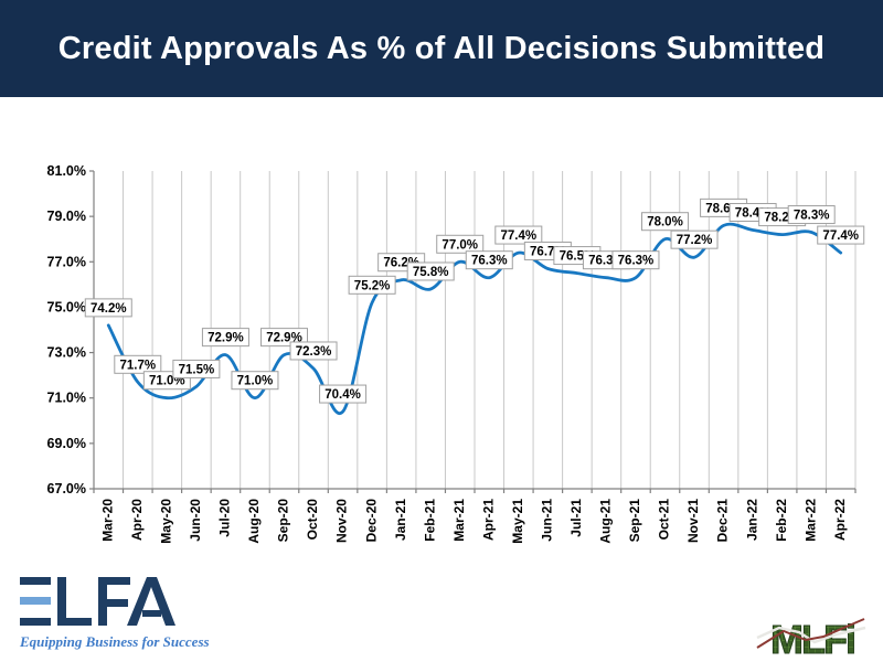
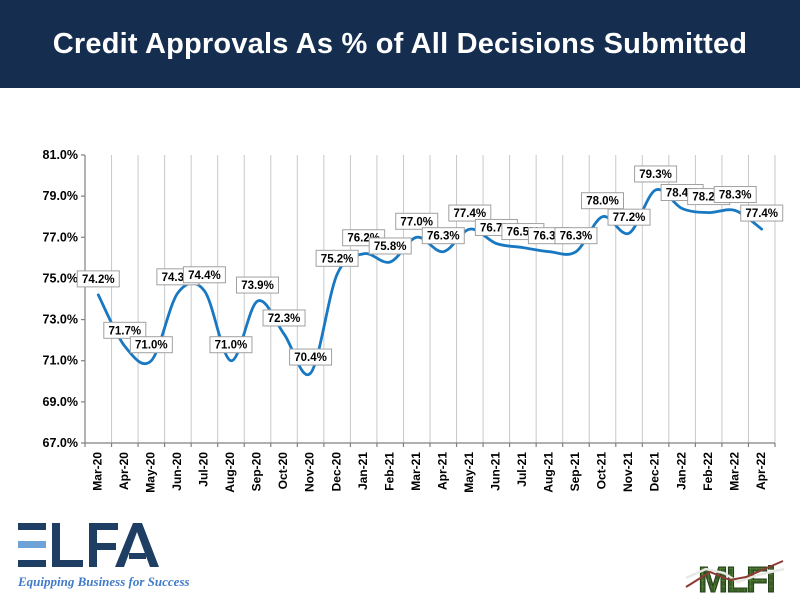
Jun-20: 71.5% -> 74.3%
Jul-20: 72.9% -> 74.4%
Sep-20: 72.9% -> 73.9%
Dec-21: 78.6% -> 79.3%
